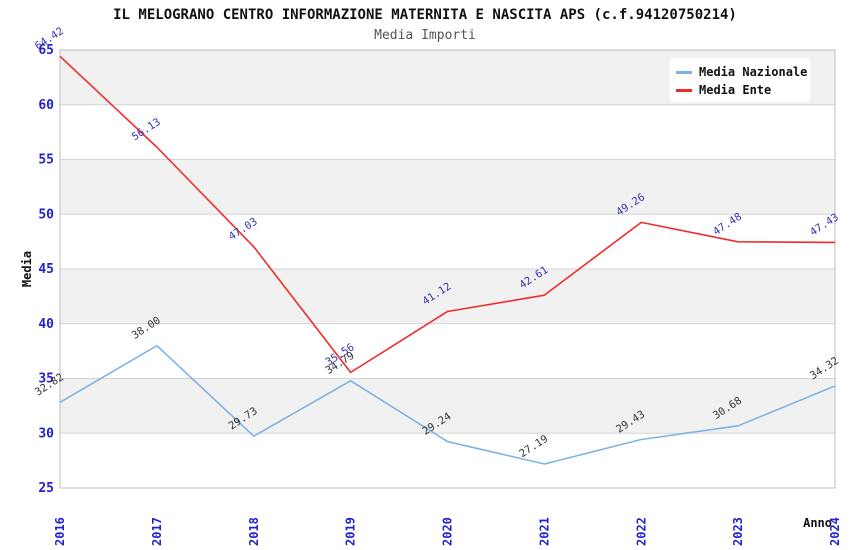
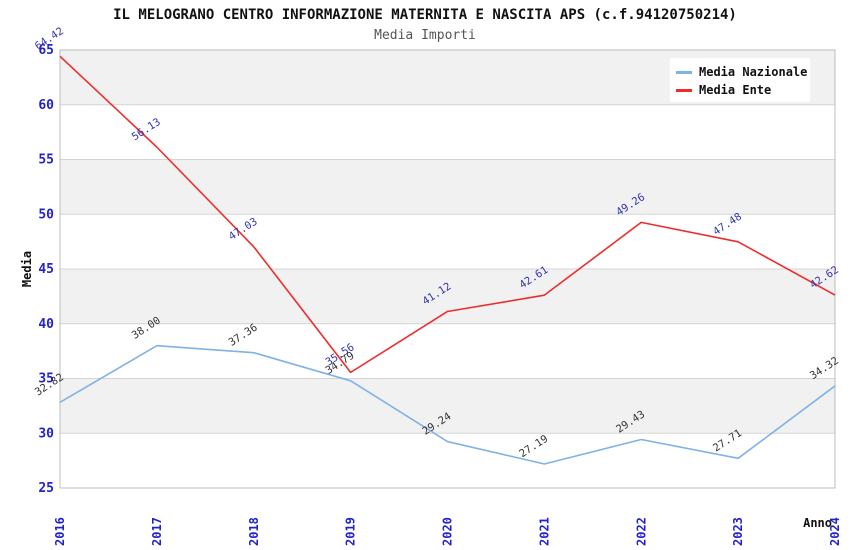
Media Nazionale/2018: 29.73 -> 37.36
Media Nazionale/2023: 30.68 -> 27.71
Media Ente/2024: 47.43 -> 42.62
